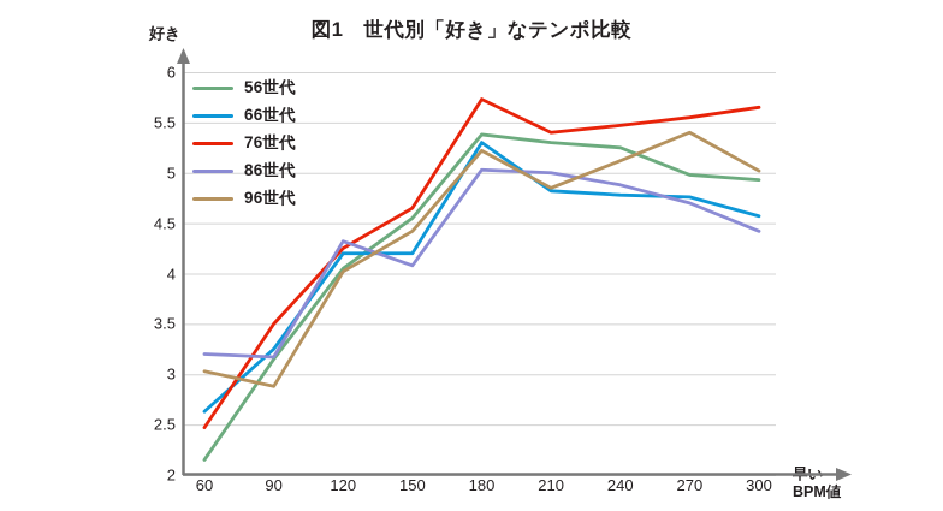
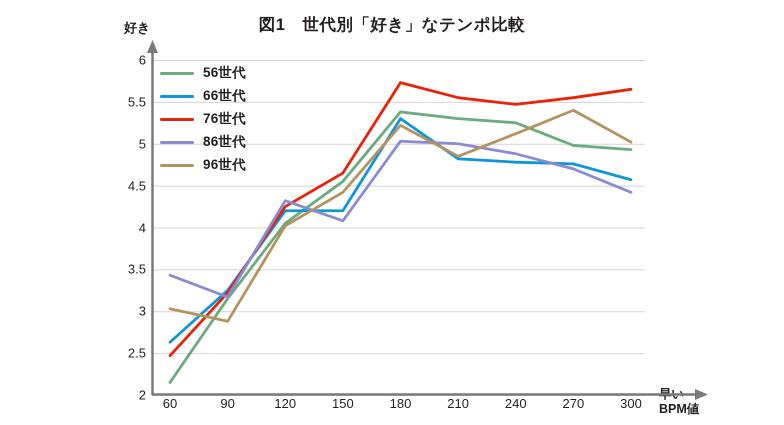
86世代/60: 3.2 -> 3.4
76世代/90: 3.5 -> 3.2
76世代/210: 5.4 -> 5.5
